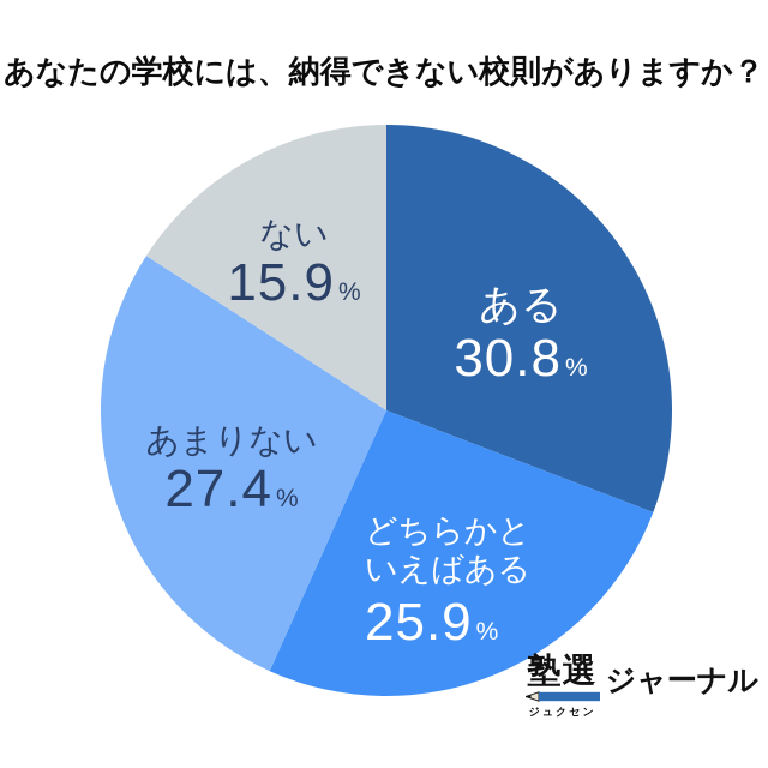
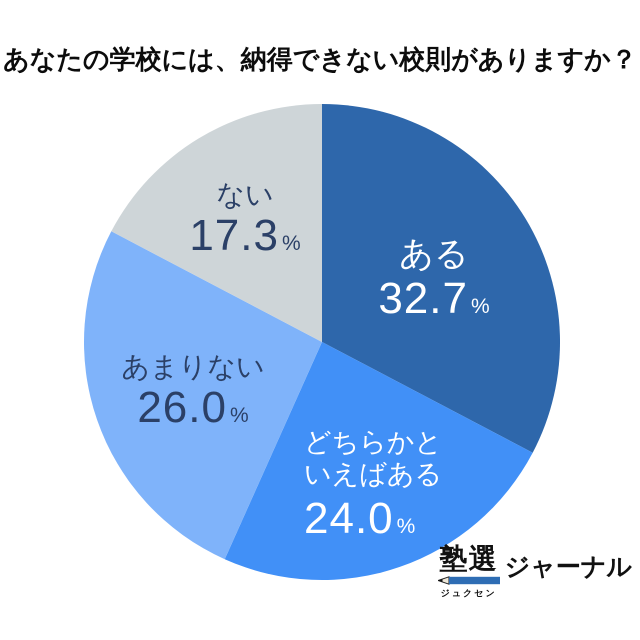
ある: 30.8 -> 32.7
どちらかといえばある: 25.9 -> 24.0
あまりない: 27.4 -> 26.0
ない: 15.9 -> 17.3
